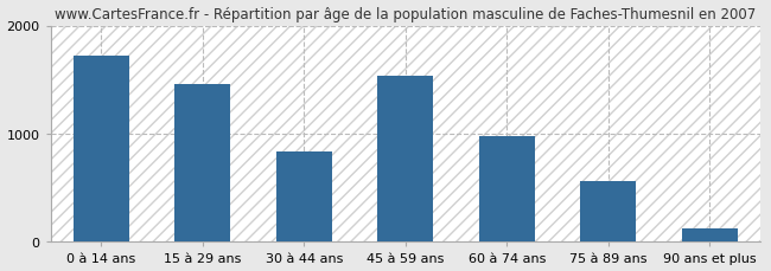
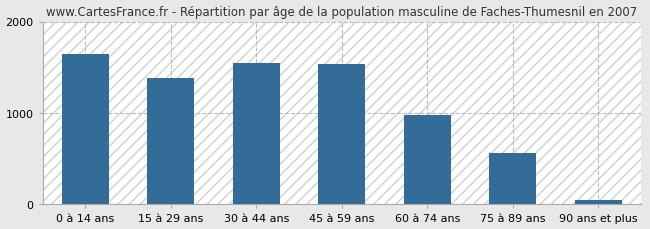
0 à 14 ans: 1720 -> 1640
15 à 29 ans: 1460 -> 1380
30 à 44 ans: 840 -> 1550
90 ans et plus: 120 -> 40
